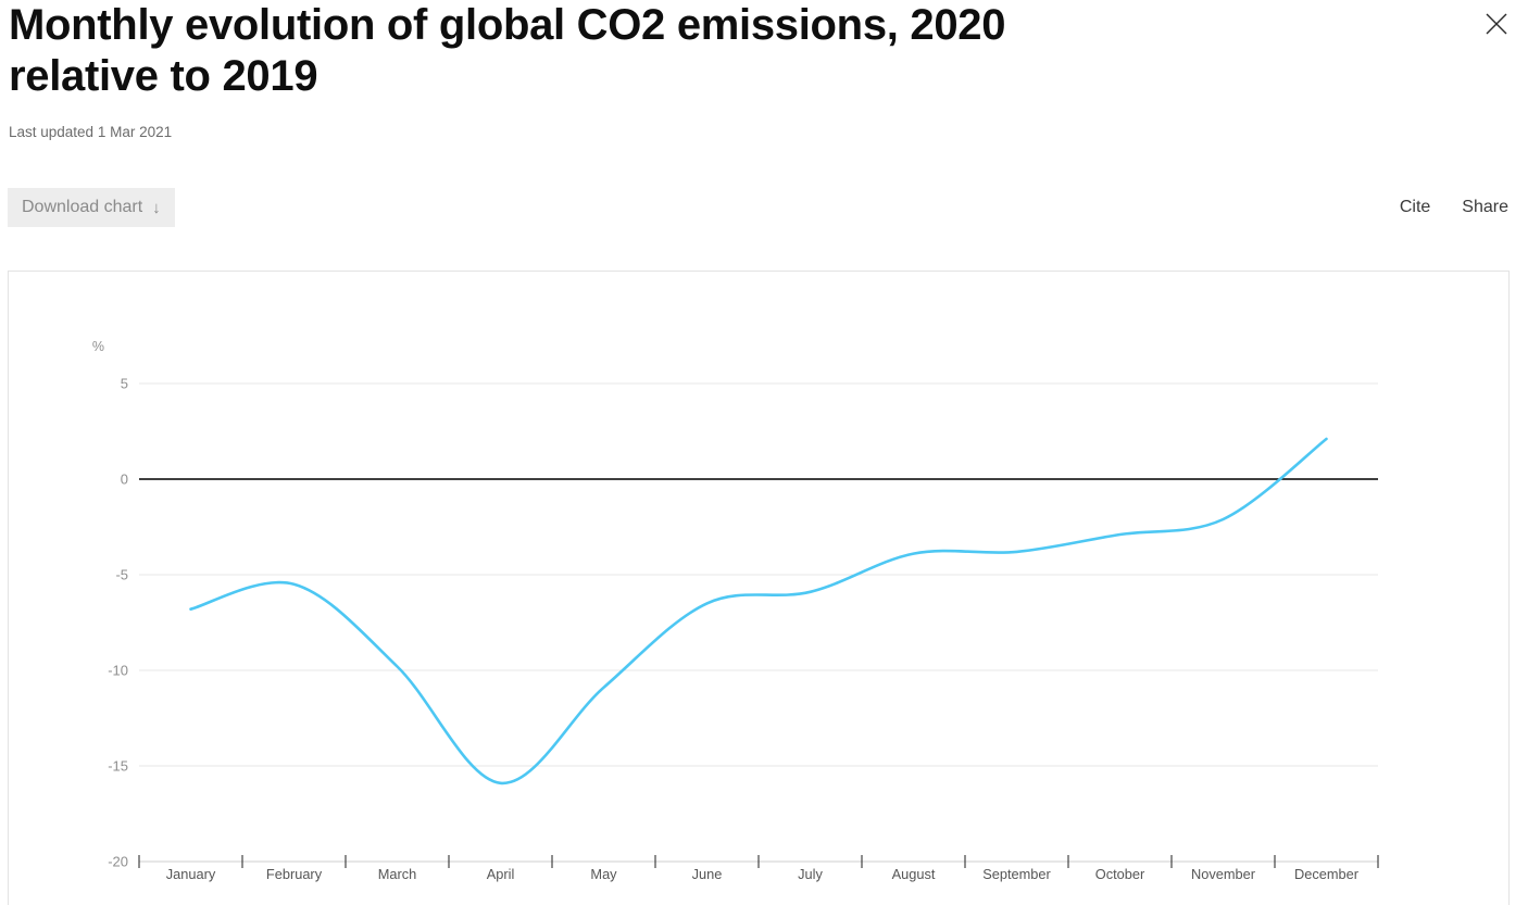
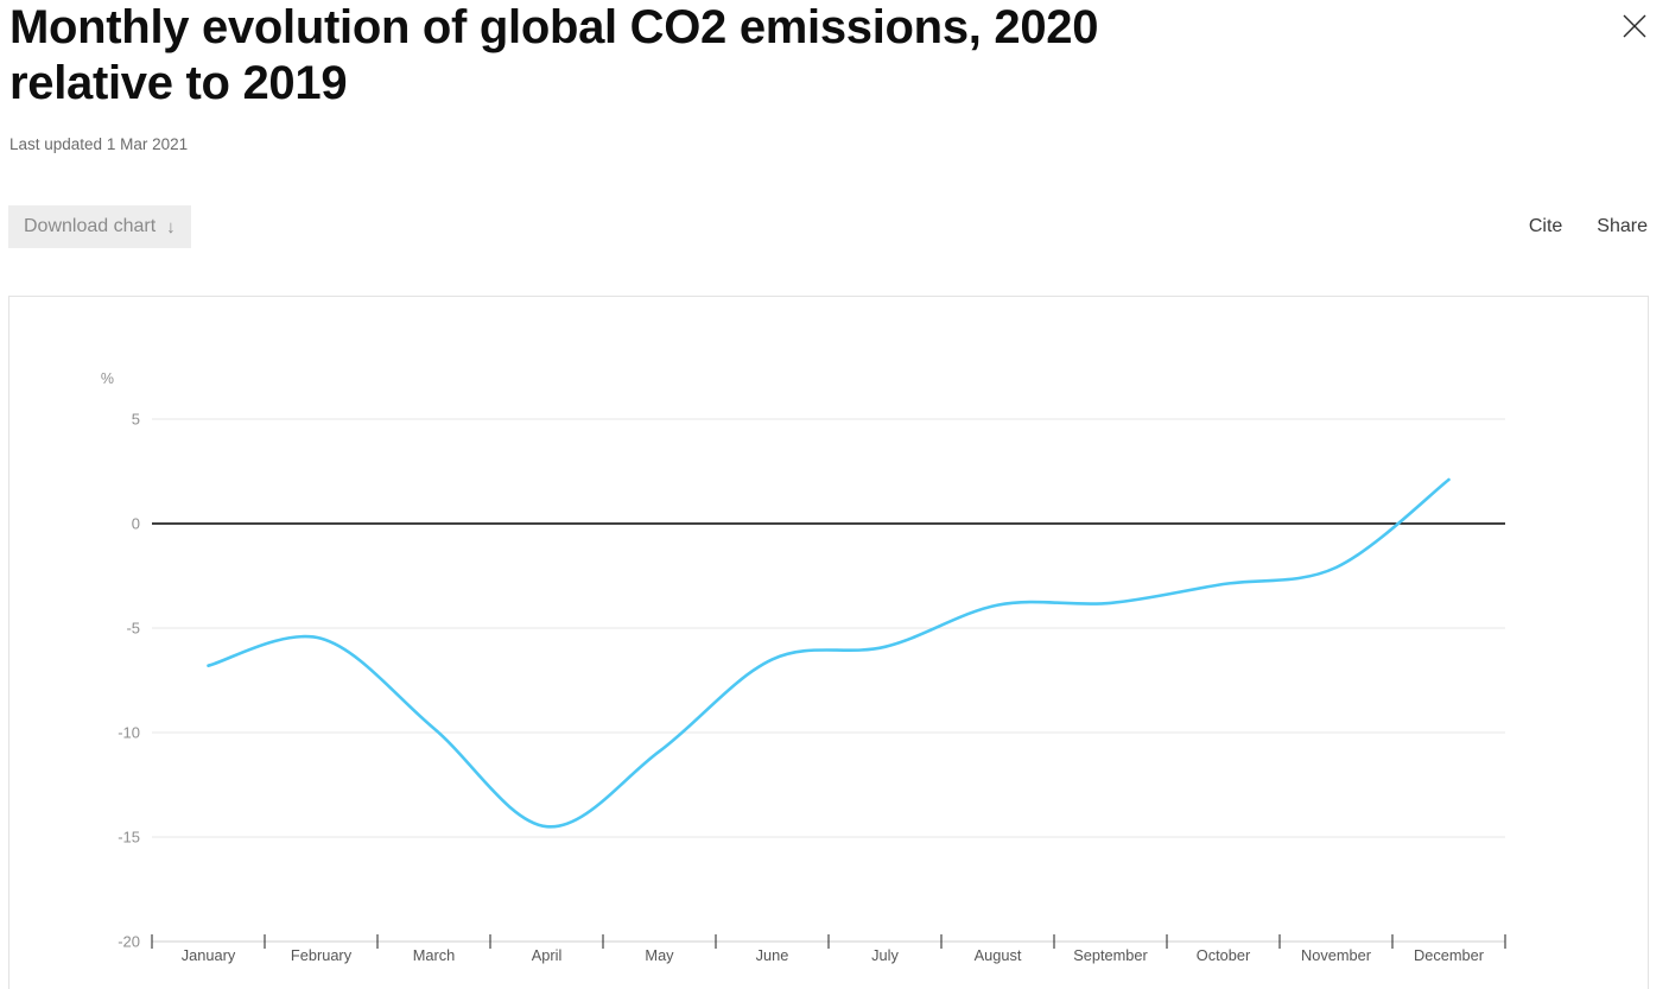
April: -15.9 -> -14.5
